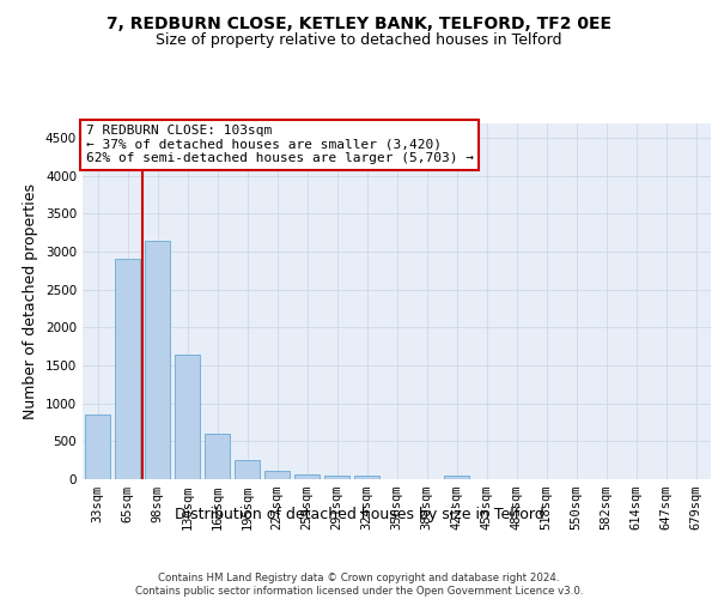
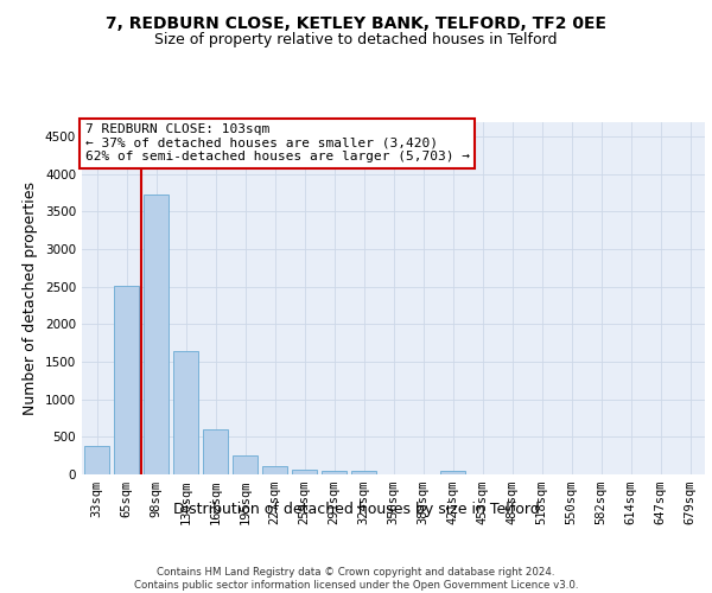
33sqm: 860 -> 380
65sqm: 2900 -> 2510
98sqm: 3140 -> 3730
